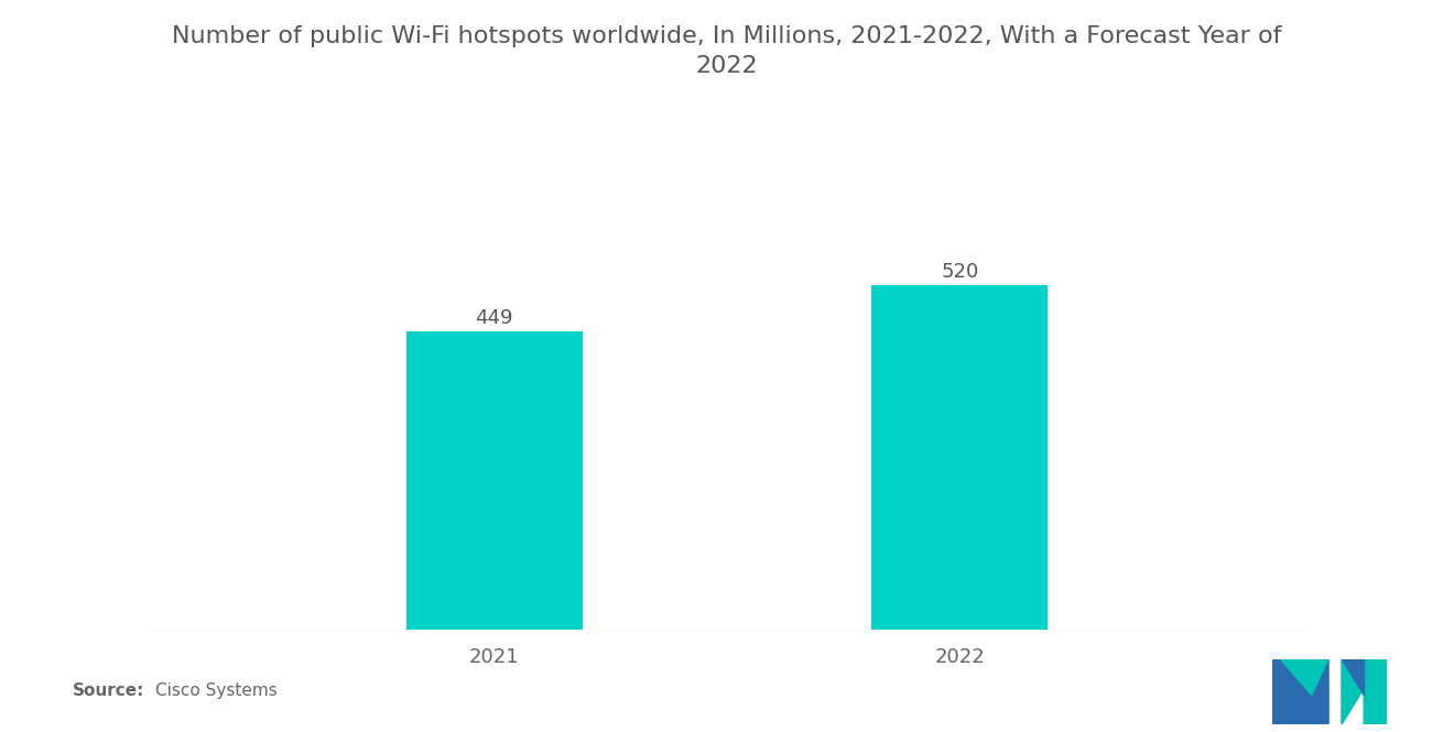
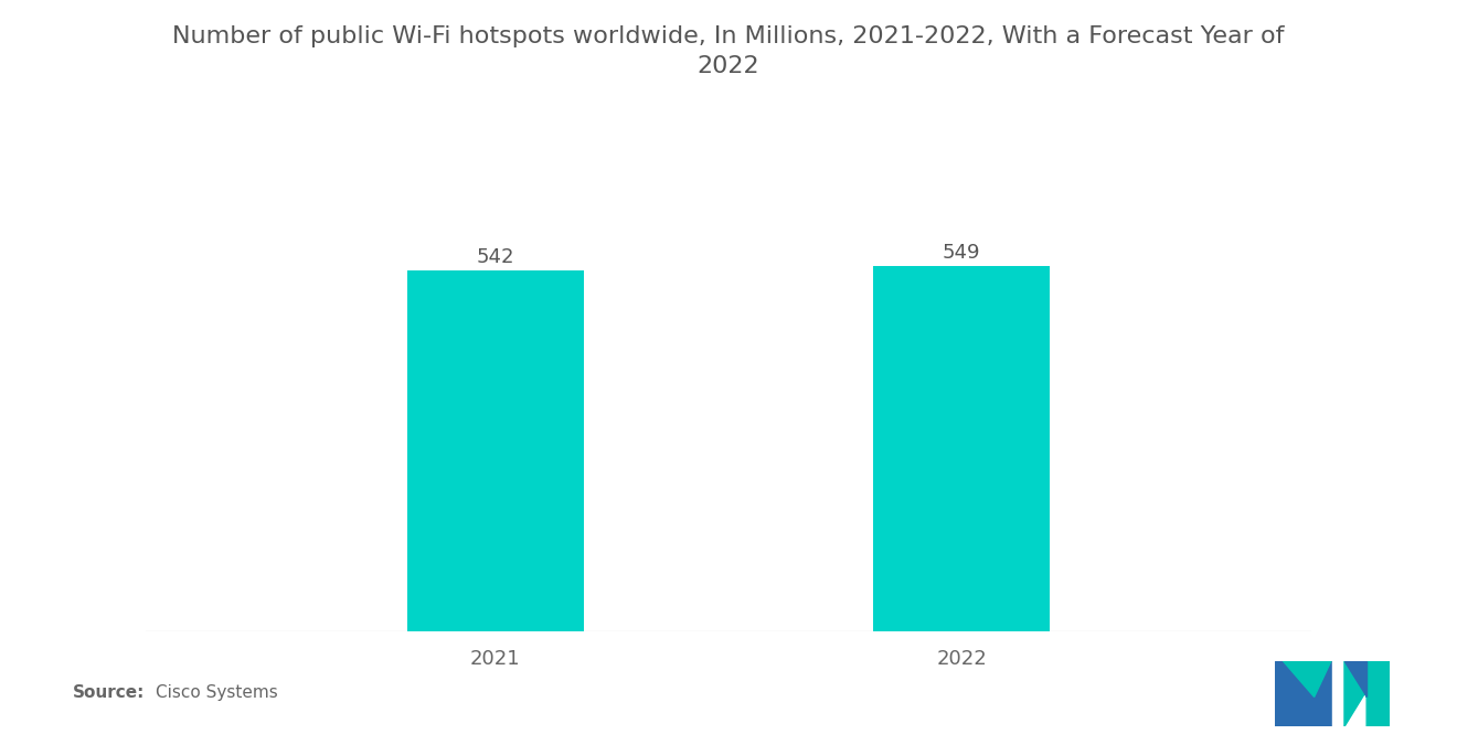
2021: 449 -> 542
2022: 520 -> 549
